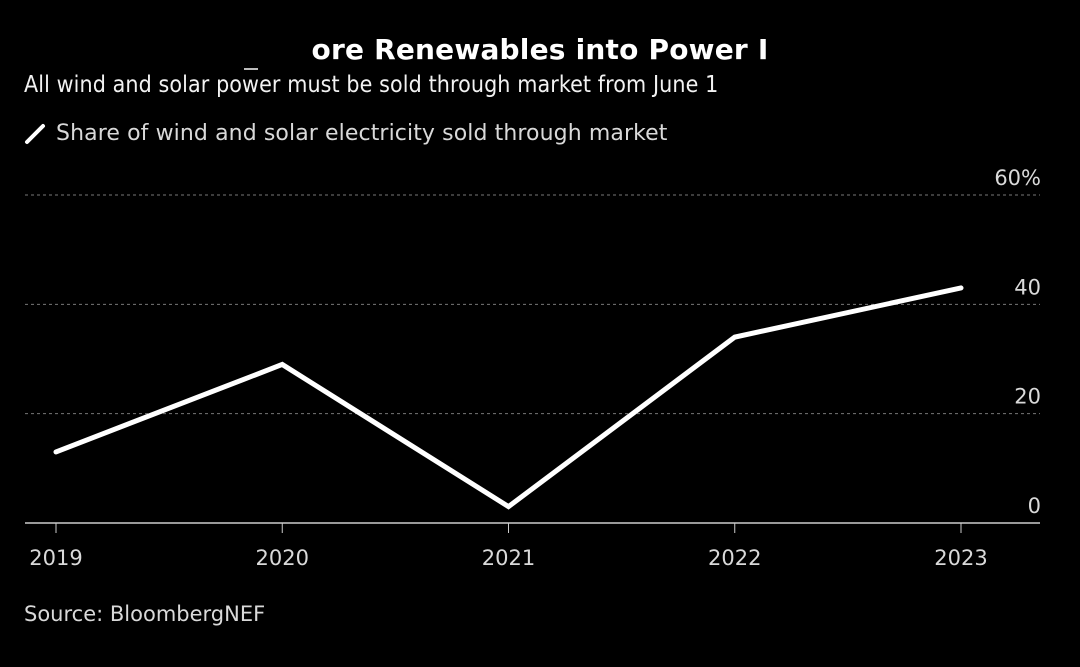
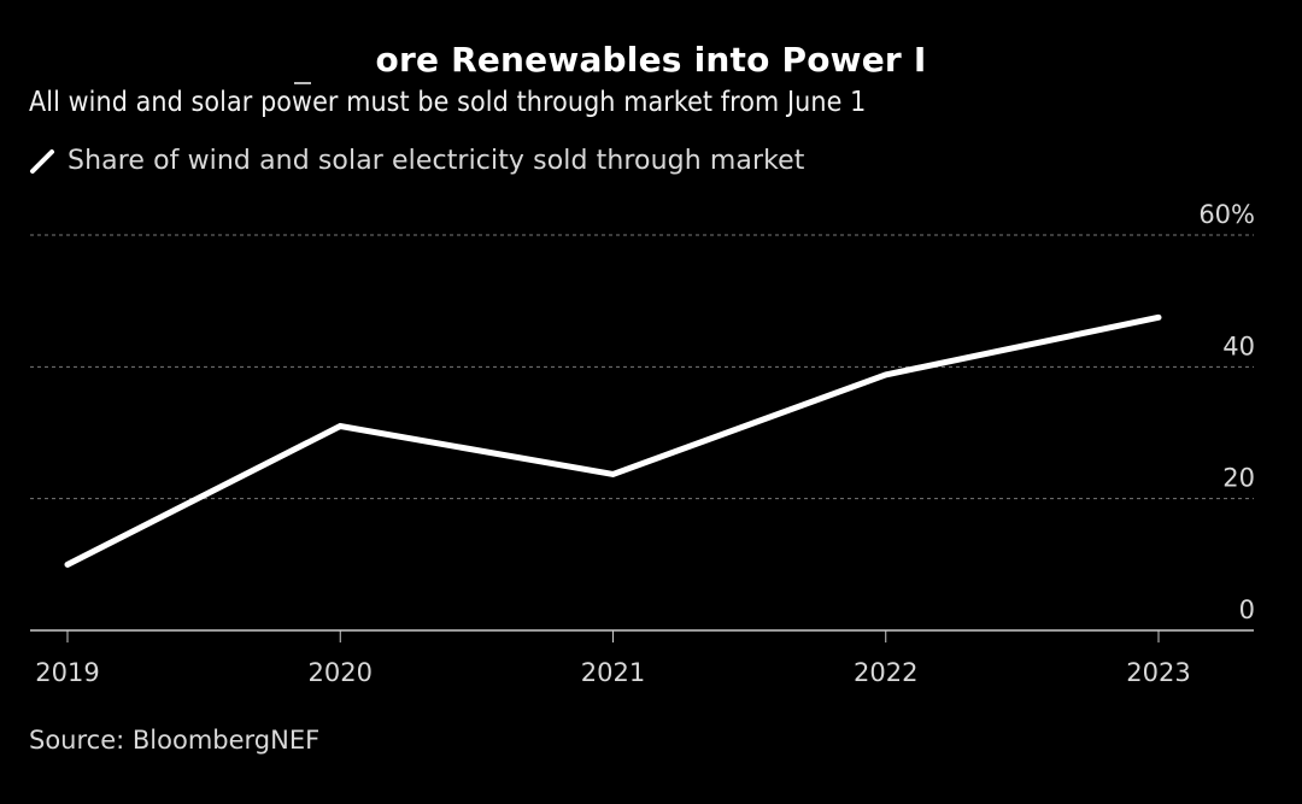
2019: 13% -> 10%
2020: 29% -> 31%
2021: 3% -> 24%
2022: 34% -> 39%
2023: 43% -> 48%
